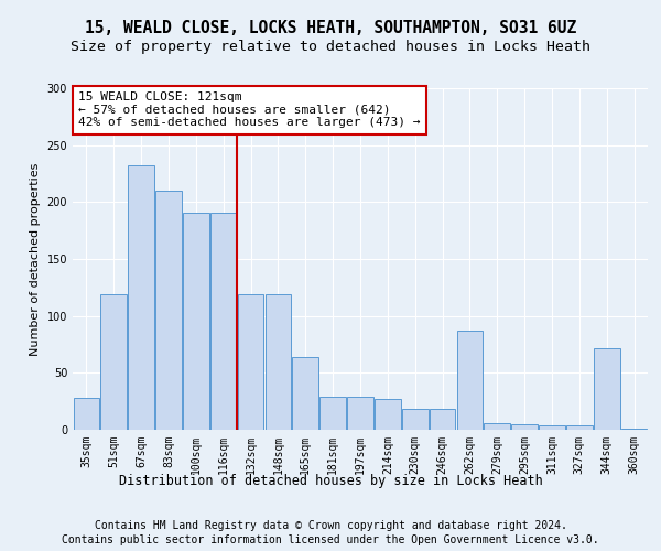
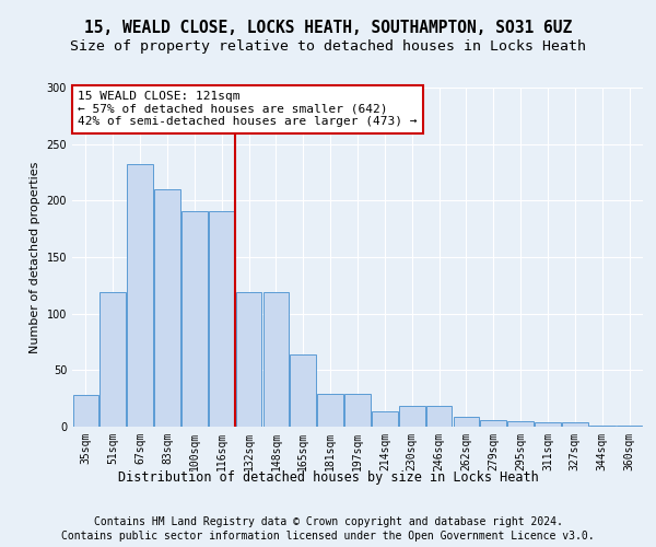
214sqm: 27 -> 14
262sqm: 87 -> 9
344sqm: 72 -> 1
